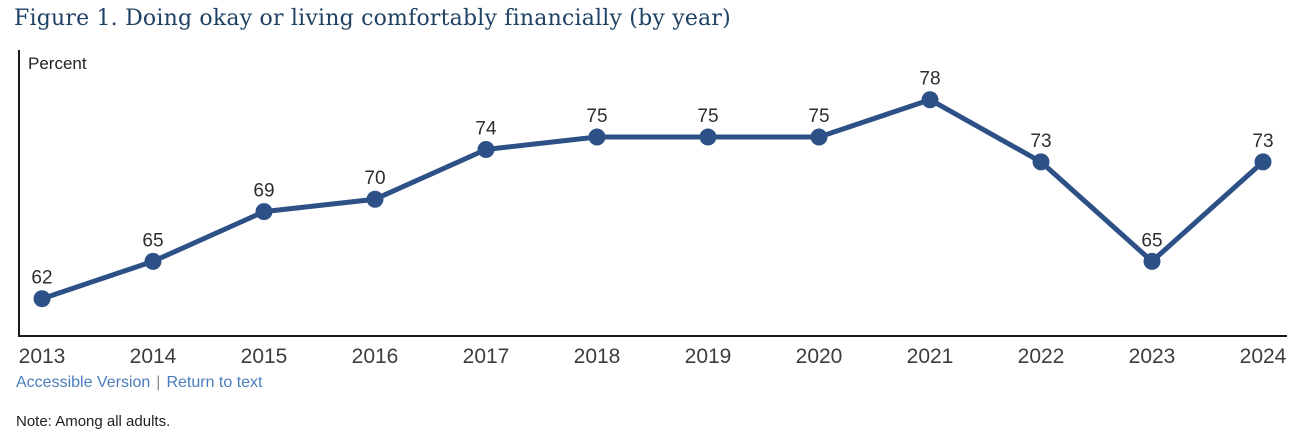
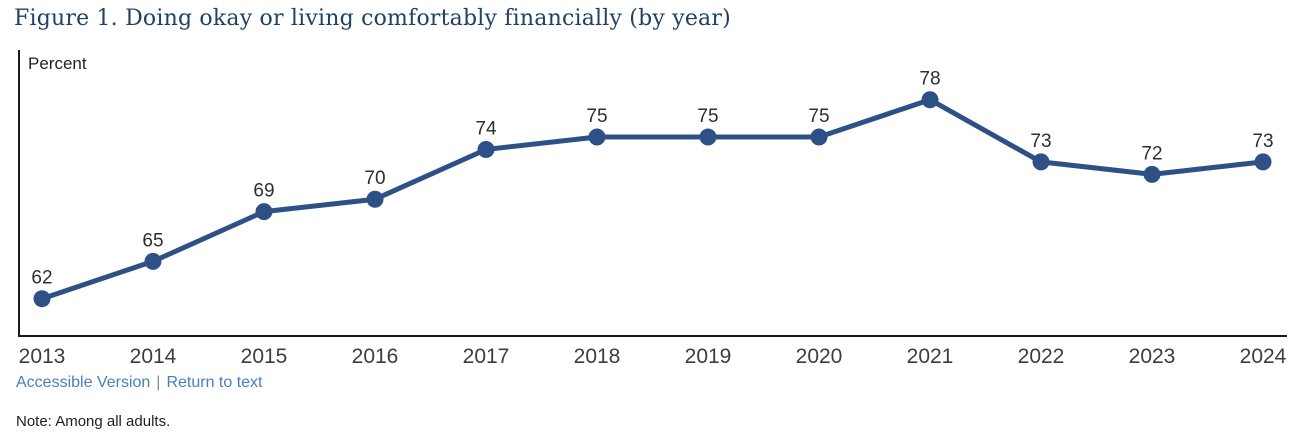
2023: 65 -> 72
